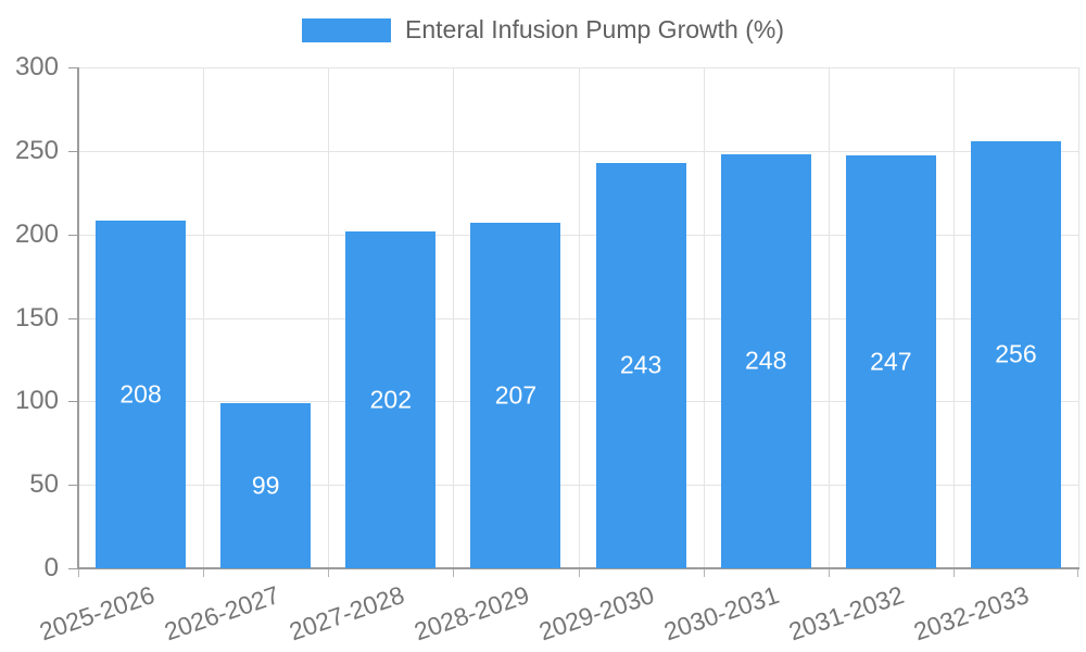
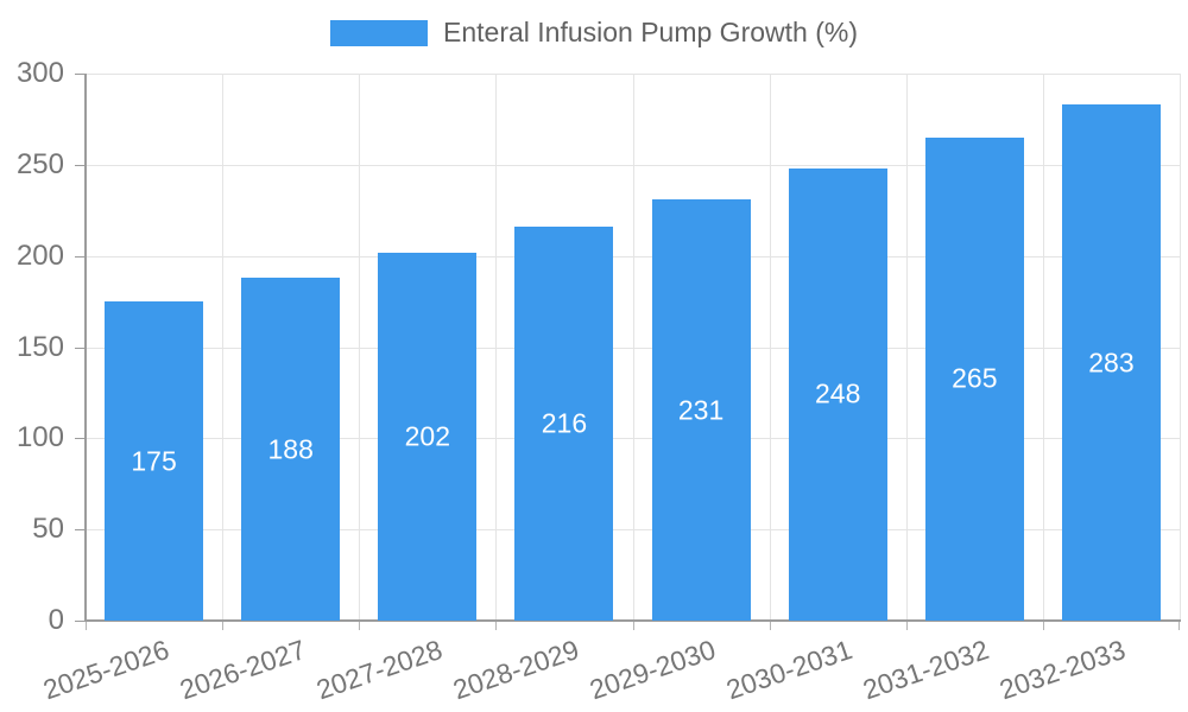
2025-2026: 208 -> 175
2026-2027: 99 -> 188
2028-2029: 207 -> 216
2029-2030: 243 -> 231
2031-2032: 247 -> 265
2032-2033: 256 -> 283
